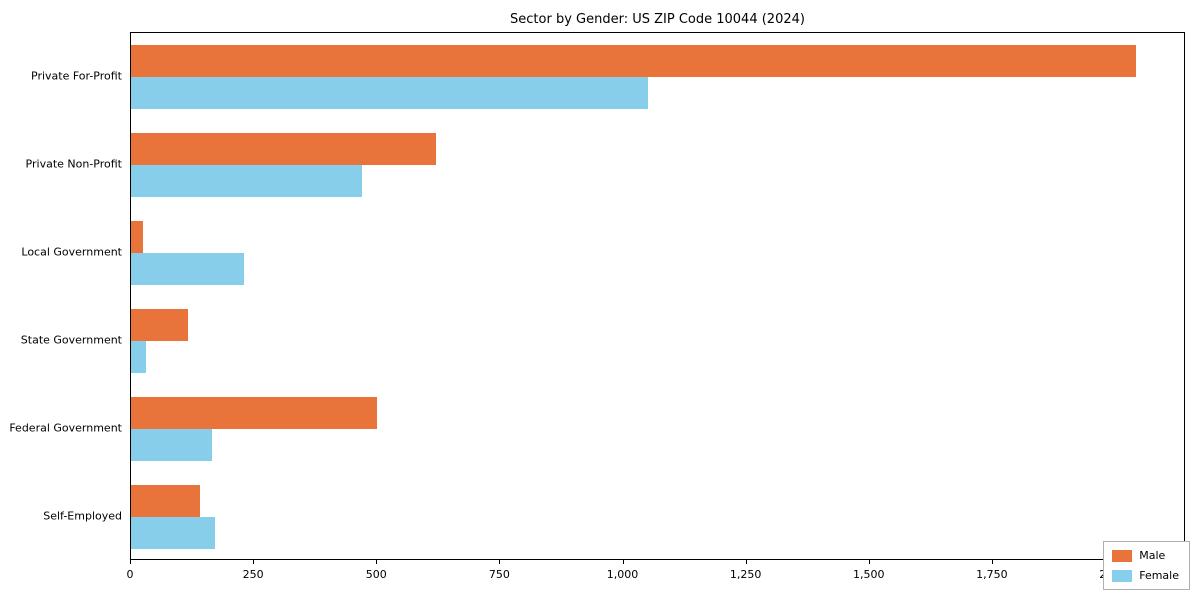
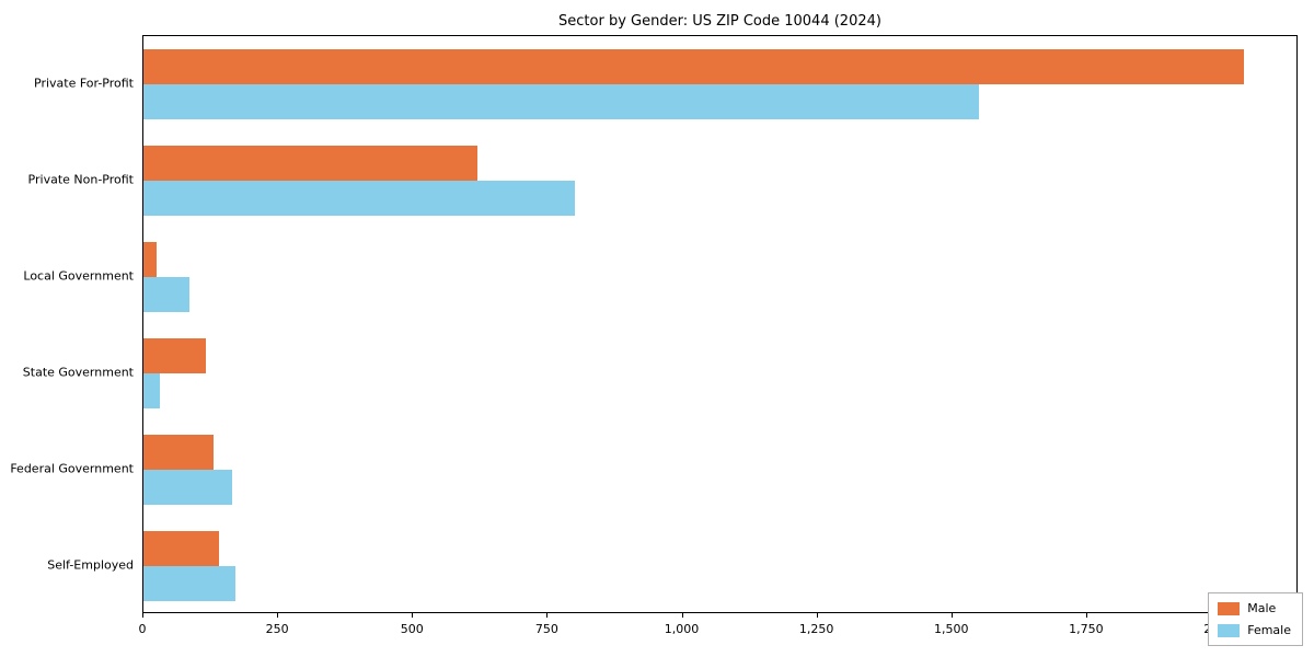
Female/Private For-Profit: 1050 -> 1550
Female/Private Non-Profit: 470 -> 800
Female/Local Government: 230 -> 80
Male/Federal Government: 500 -> 130
